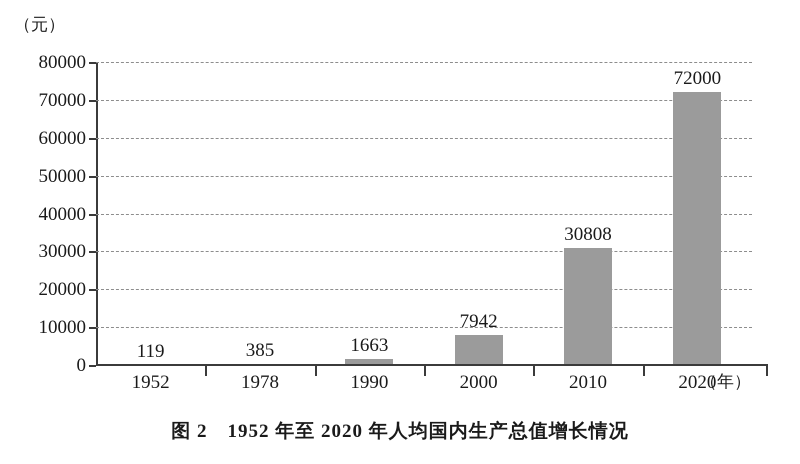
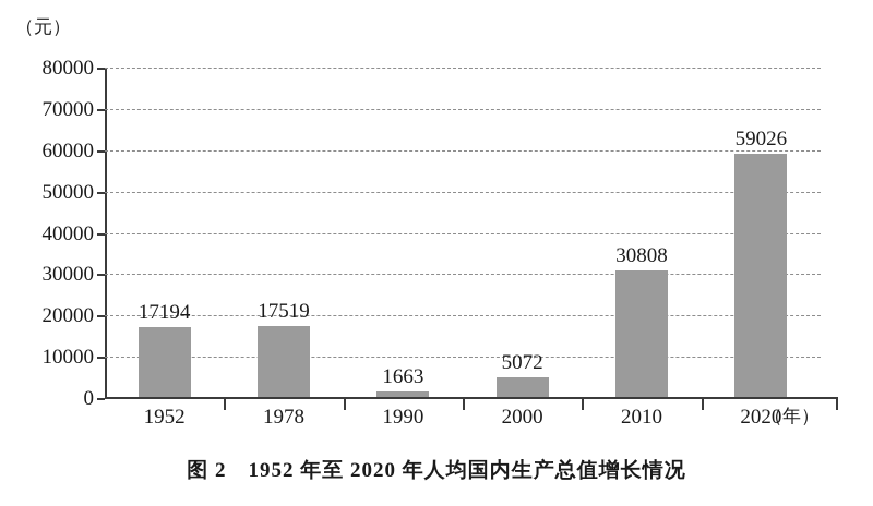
1952: 119 -> 17194
1978: 385 -> 17519
2000: 7942 -> 5072
2020: 72000 -> 59026
